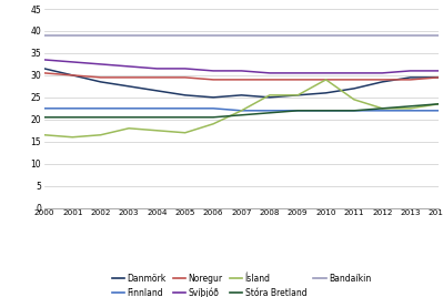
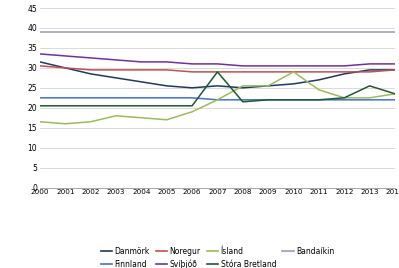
Stóra Bretland/2007: 21.0 -> 29.0
Stóra Bretland/2013: 23.0 -> 25.5
